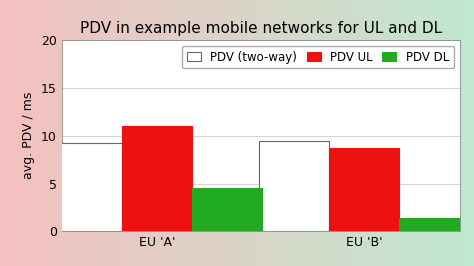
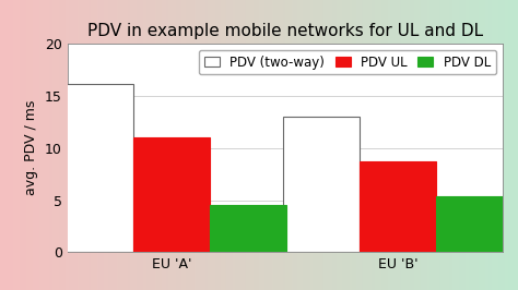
PDV (two-way)/EU 'A': 9.2 -> 16.1
PDV (two-way)/EU 'B': 9.4 -> 13.0
PDV DL/EU 'B': 1.4 -> 5.4
